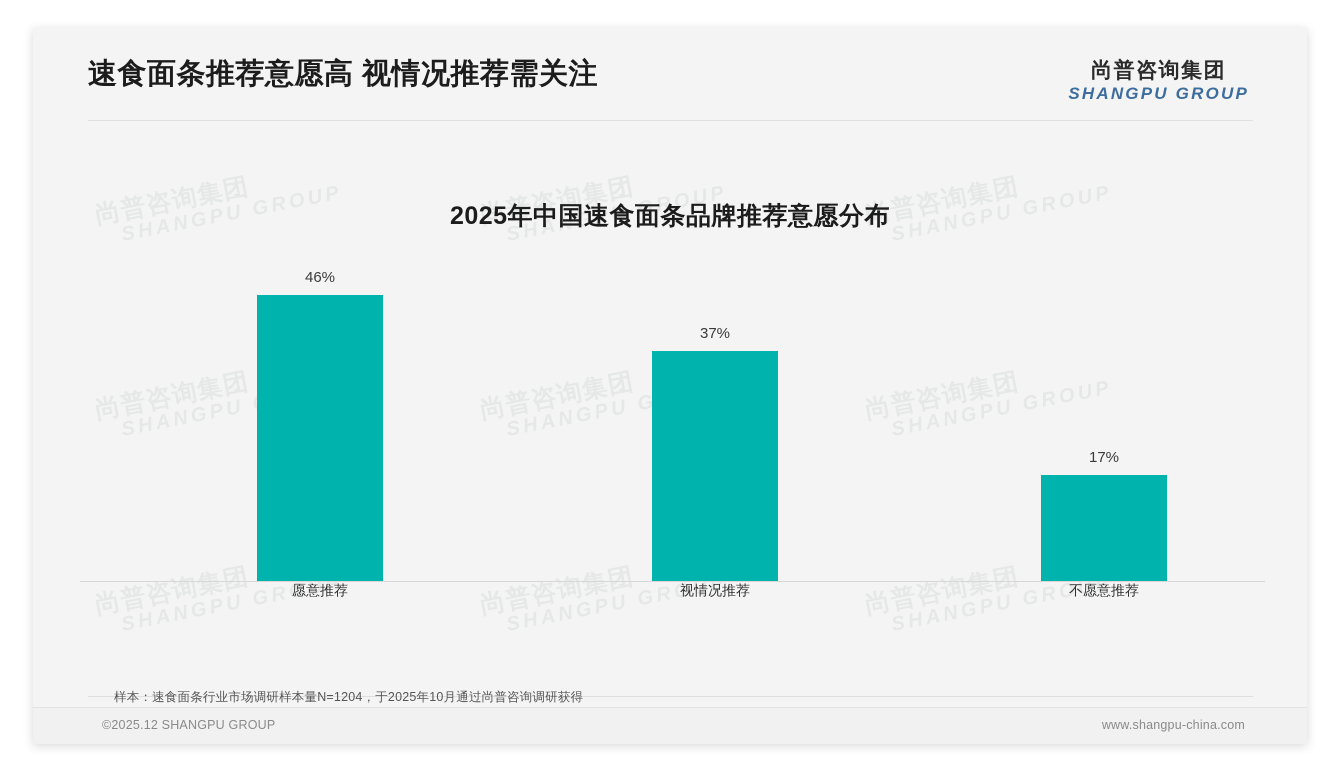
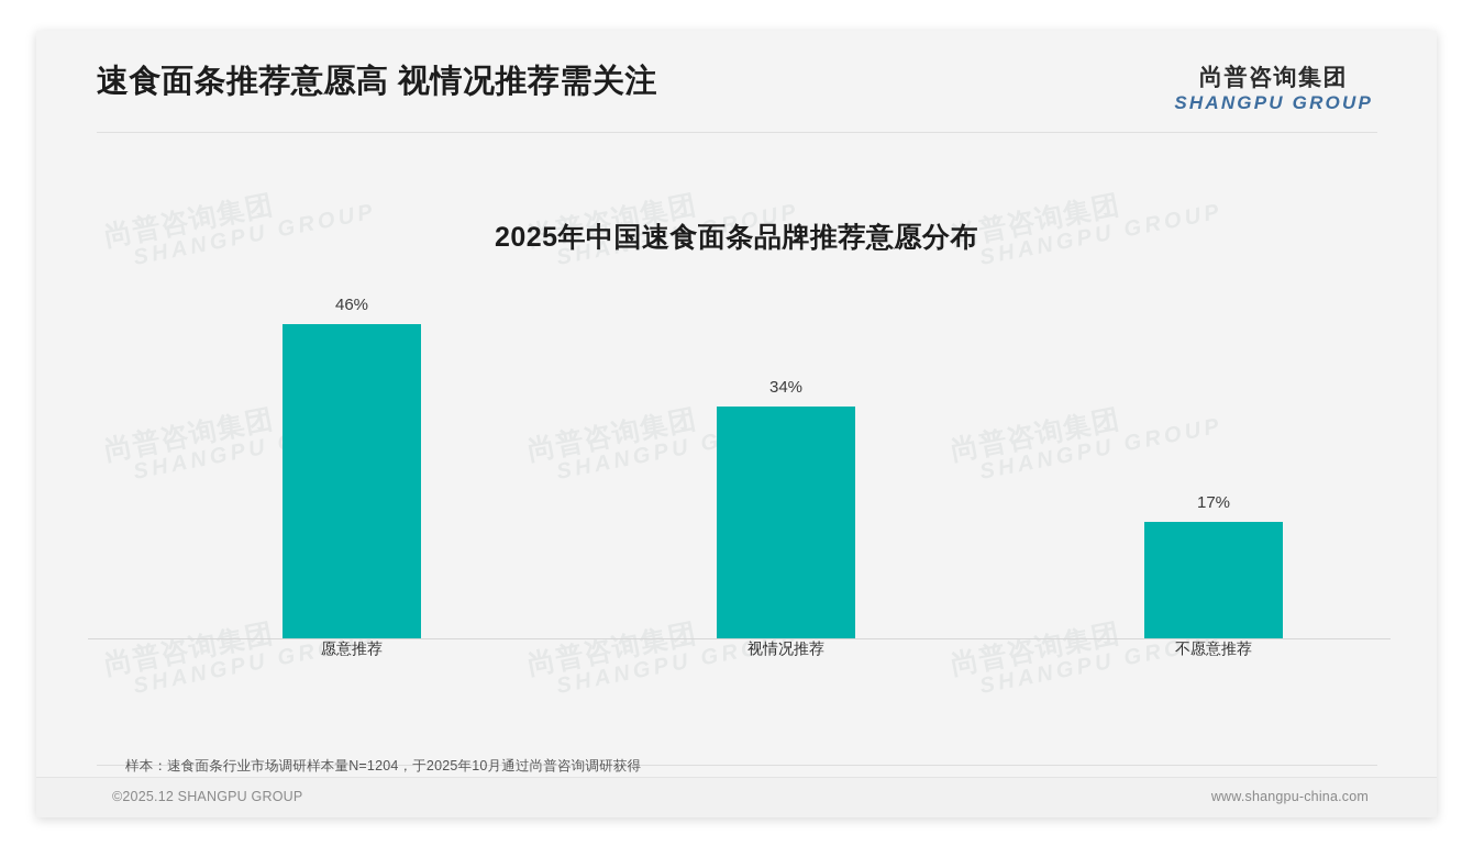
视情况推荐: 37% -> 34%
